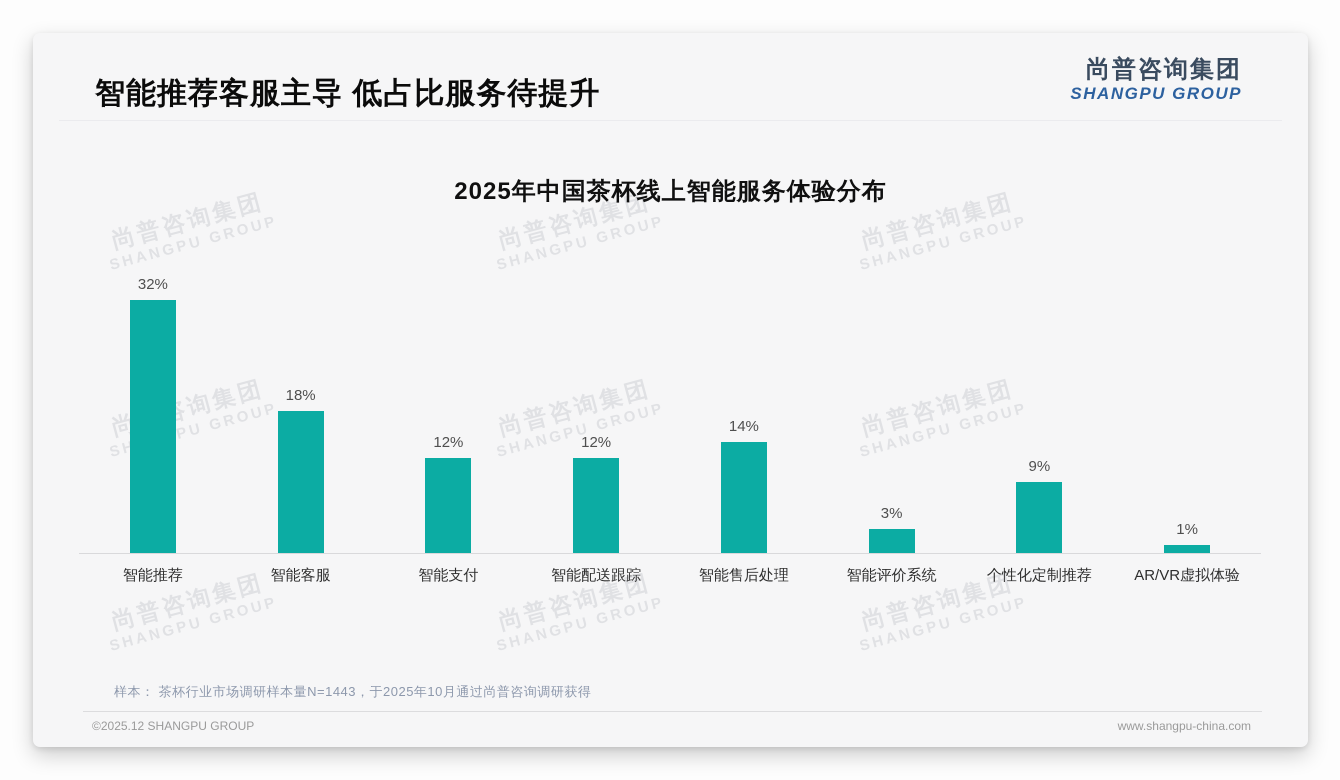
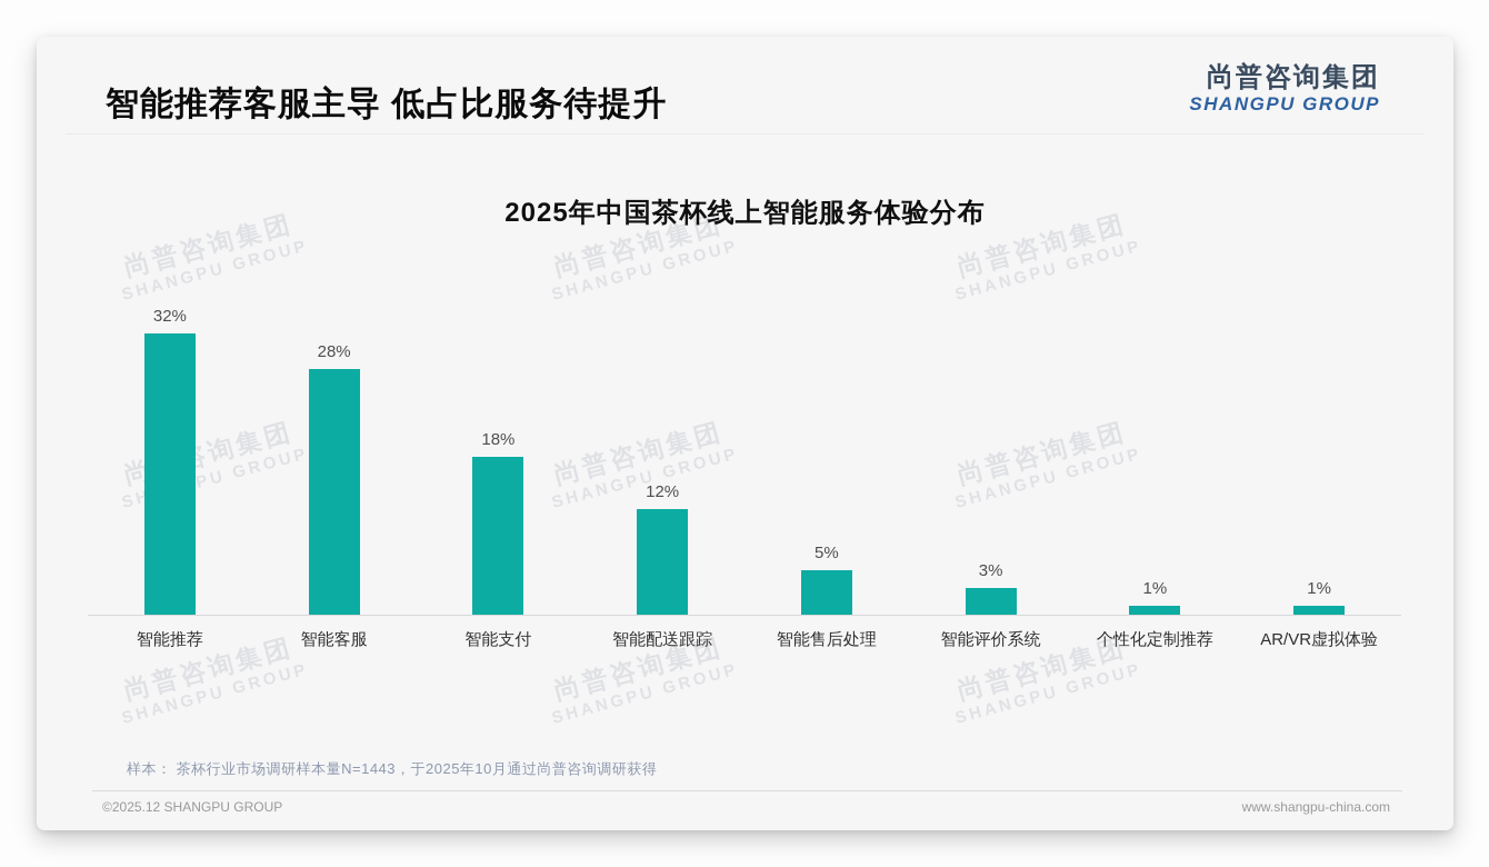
智能客服: 18% -> 28%
智能支付: 12% -> 18%
智能售后处理: 14% -> 5%
个性化定制推荐: 9% -> 1%
